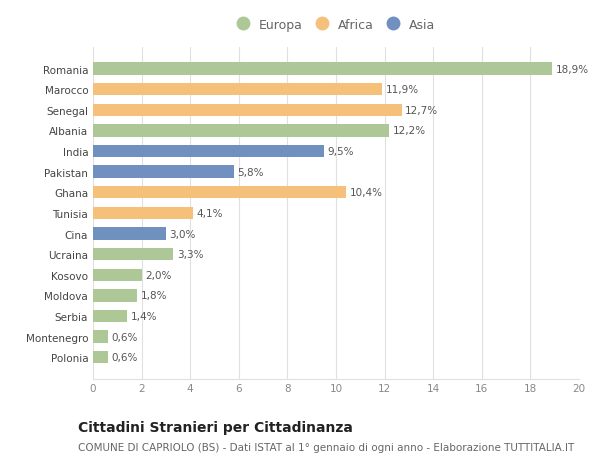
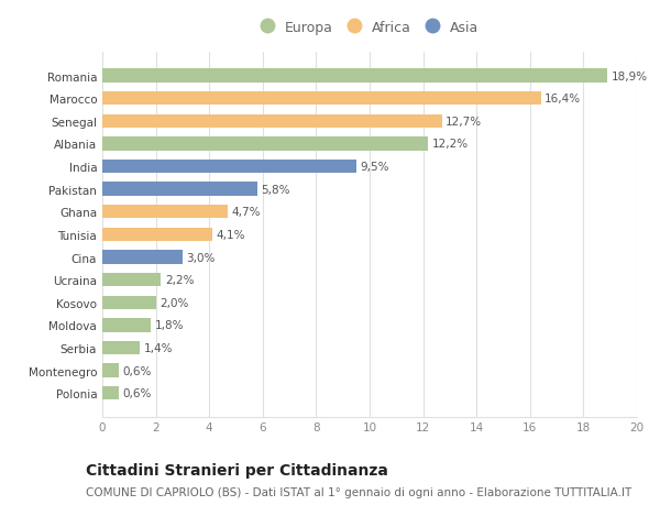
Marocco: 11,9% -> 16,4%
Ghana: 10,4% -> 4,7%
Ucraina: 3,3% -> 2,2%
